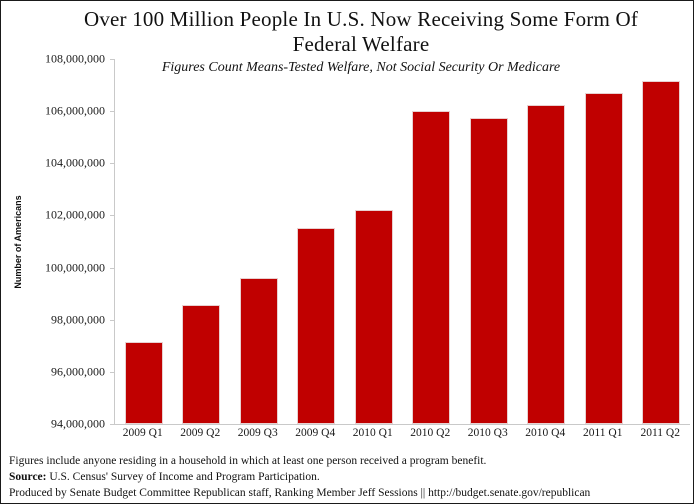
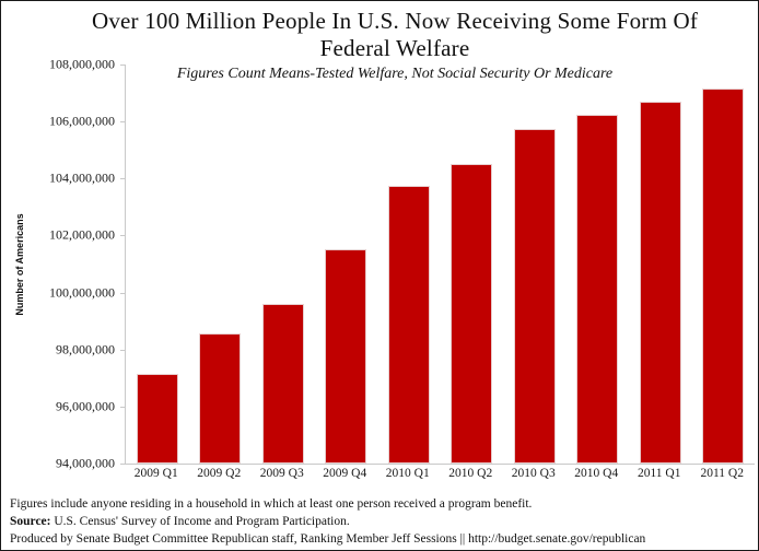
2010 Q1: 102200000 -> 103800000
2010 Q2: 106000000 -> 104500000
